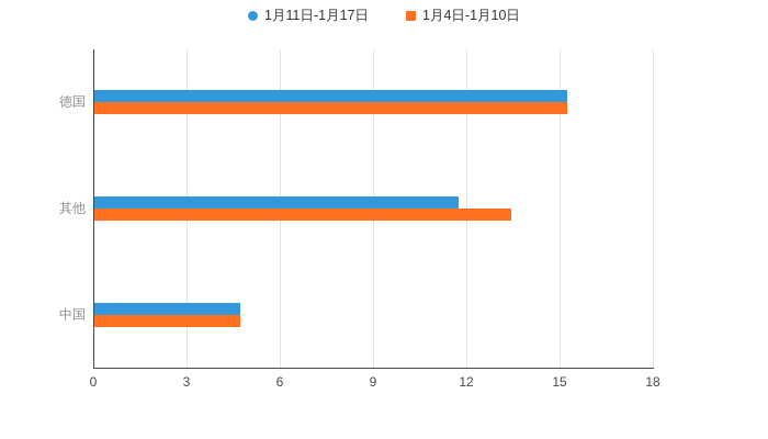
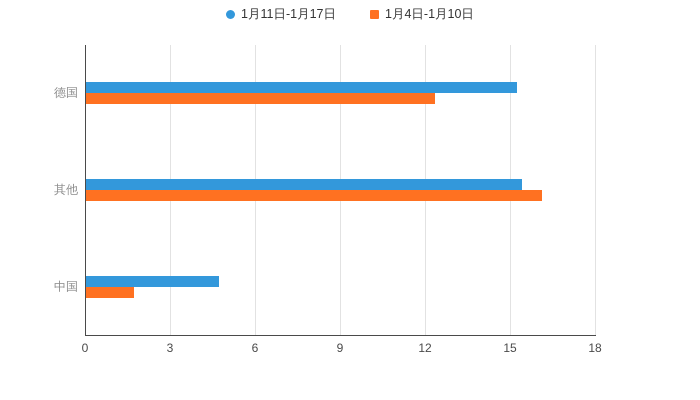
1月4日-1月10日/德国: 15.2 -> 12.3
1月11日-1月17日/其他: 11.7 -> 15.4
1月4日-1月10日/其他: 13.4 -> 16.1
1月4日-1月10日/中国: 4.7 -> 1.7
